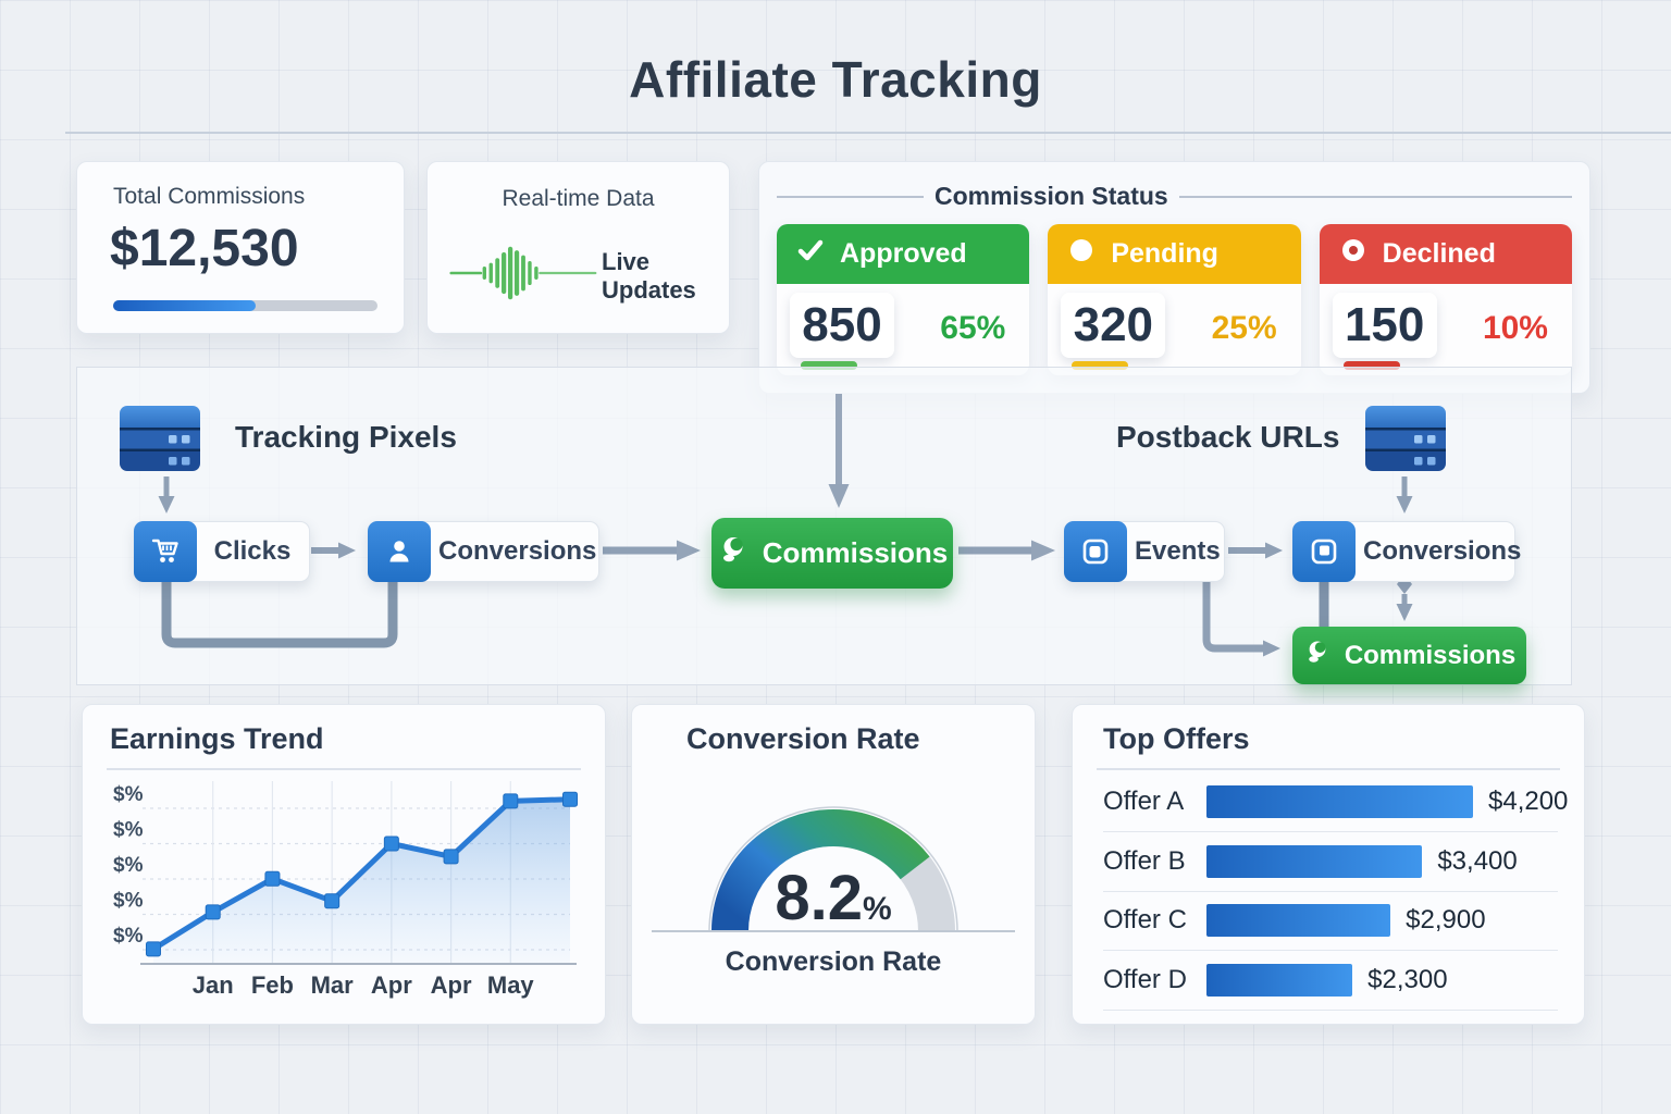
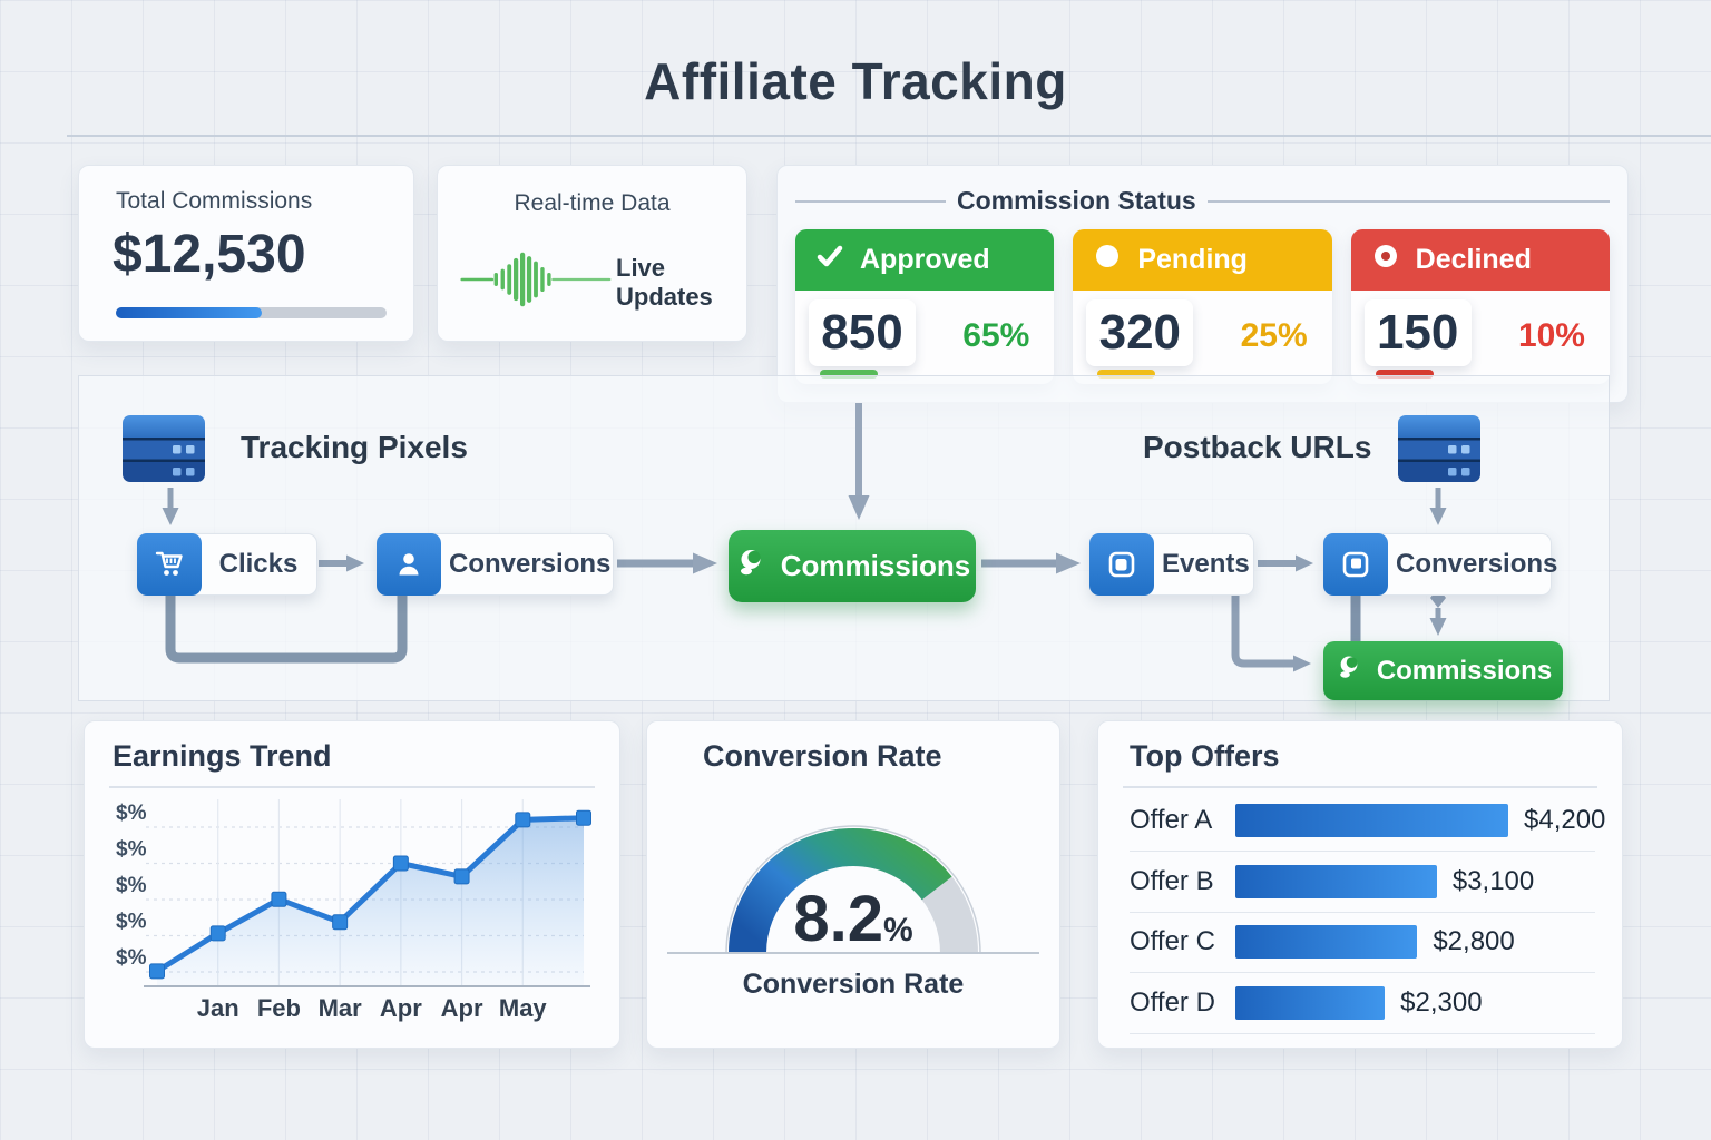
Top Offers/Offer B: $3,400 -> $3,100
Top Offers/Offer C: $2,900 -> $2,800
